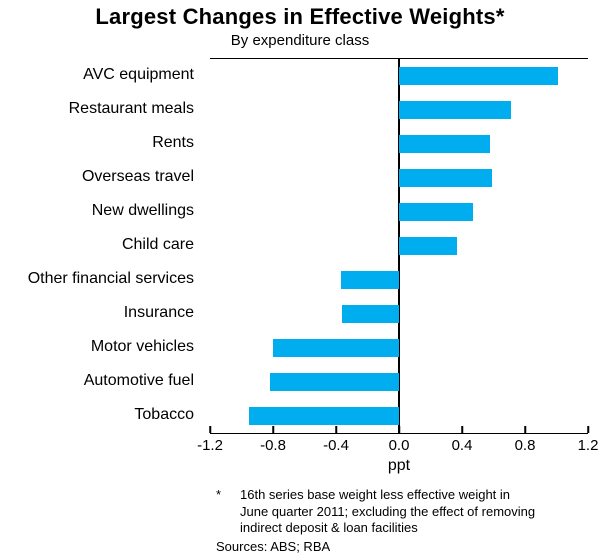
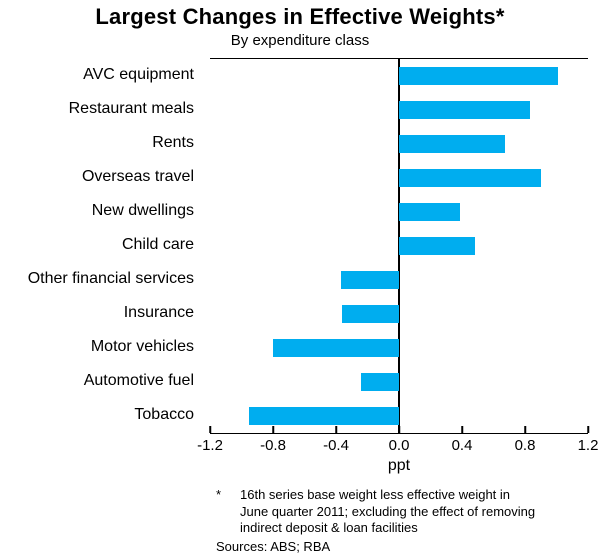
Restaurant meals: 0.71 -> 0.83
Rents: 0.58 -> 0.67
Overseas travel: 0.59 -> 0.90
New dwellings: 0.47 -> 0.39
Child care: 0.37 -> 0.48
Automotive fuel: -0.82 -> -0.24
